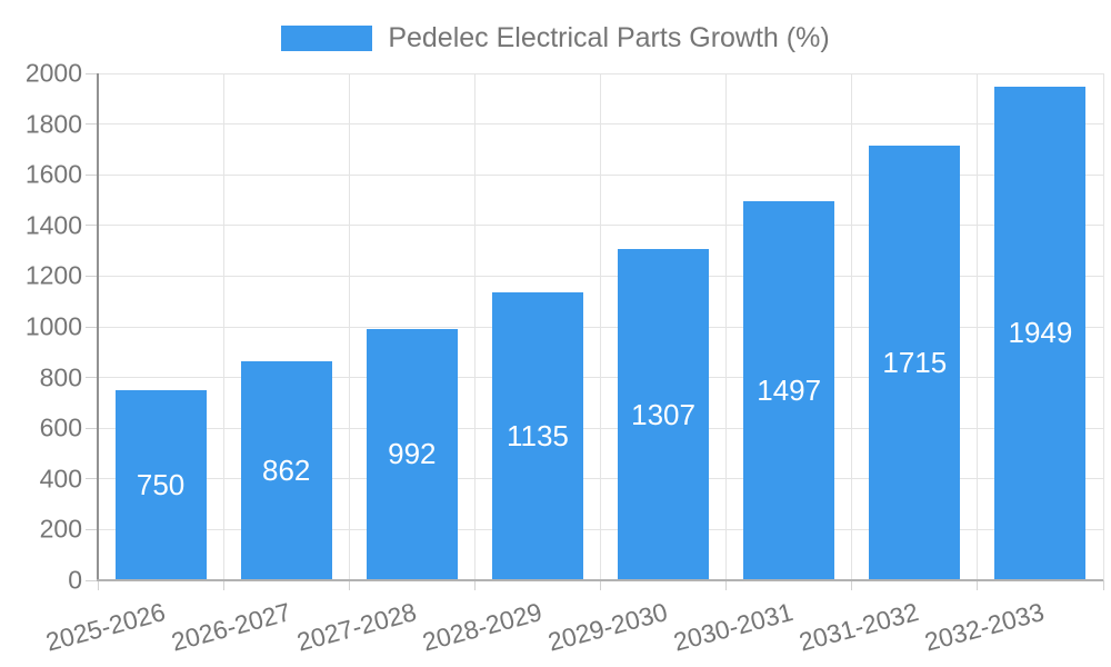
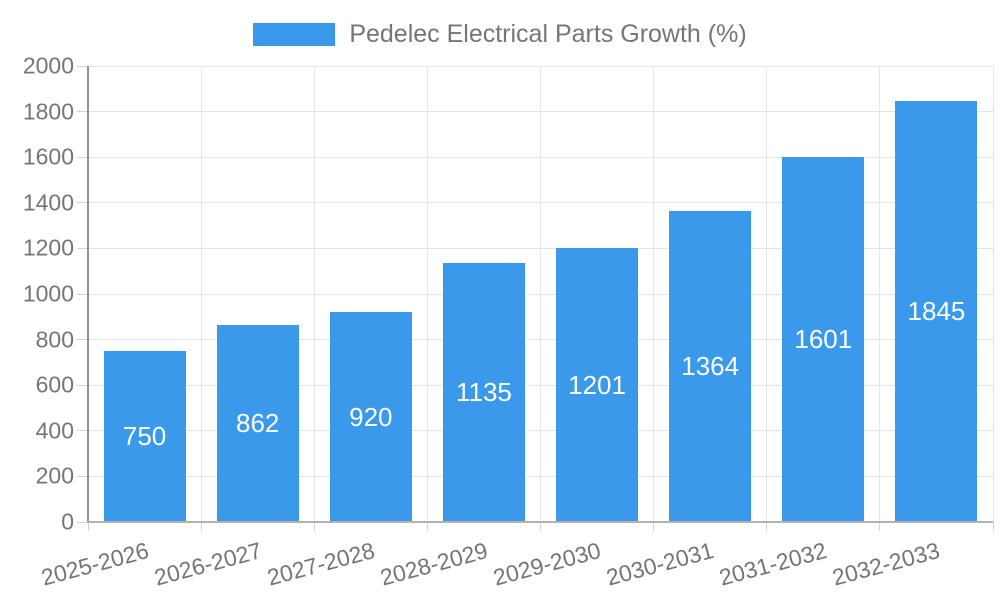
2027-2028: 992 -> 920
2029-2030: 1307 -> 1201
2030-2031: 1497 -> 1364
2031-2032: 1715 -> 1601
2032-2033: 1949 -> 1845
